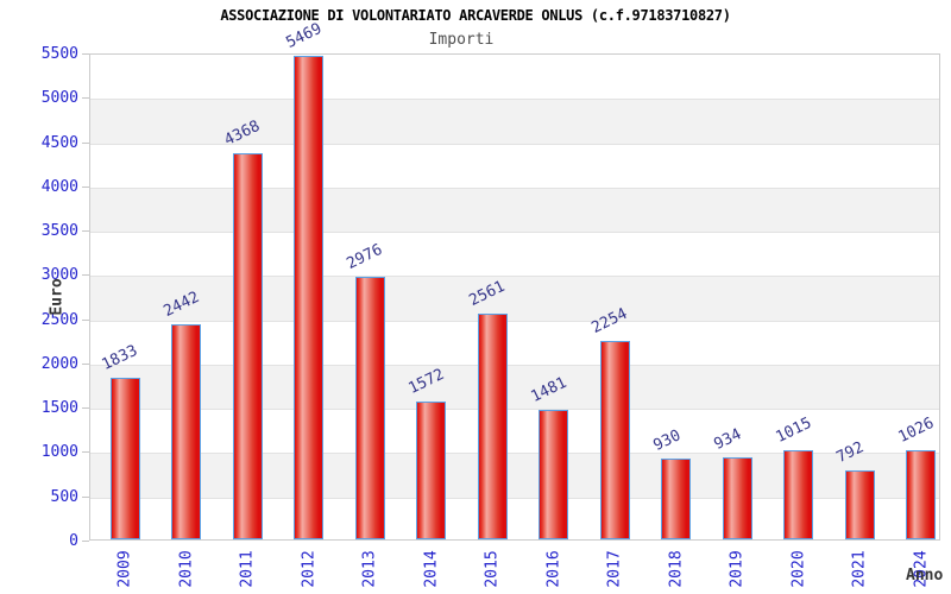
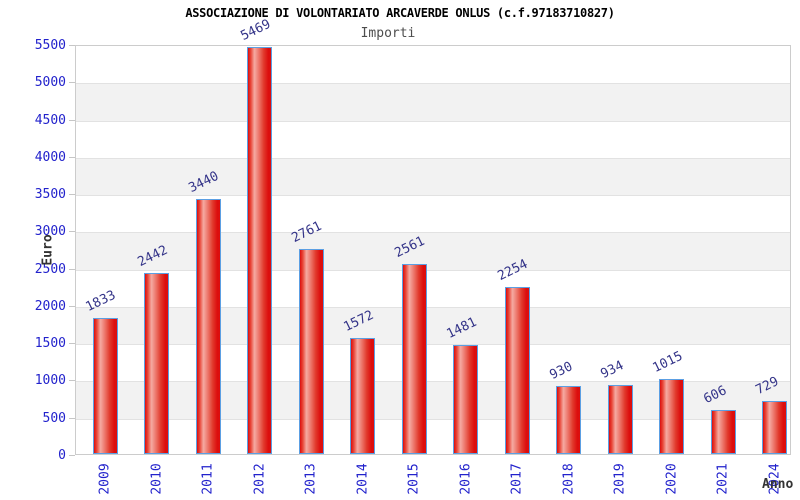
2011: 4368 -> 3440
2013: 2976 -> 2761
2021: 792 -> 606
2024: 1026 -> 729
